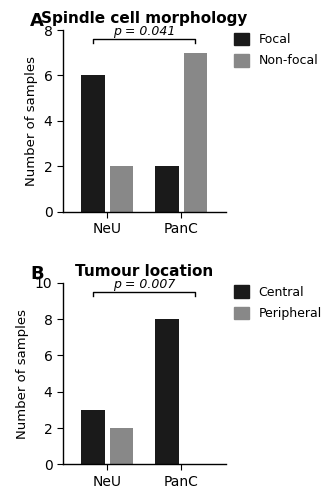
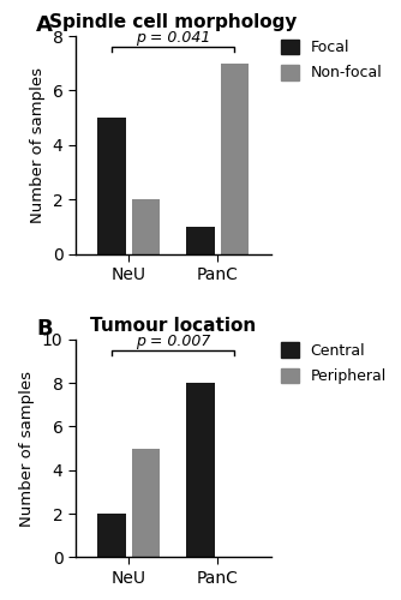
Spindle cell morphology/Focal/NeU: 6 -> 5
Spindle cell morphology/Focal/PanC: 2 -> 1
Tumour location/Central/NeU: 3 -> 2
Tumour location/Peripheral/NeU: 2 -> 5
